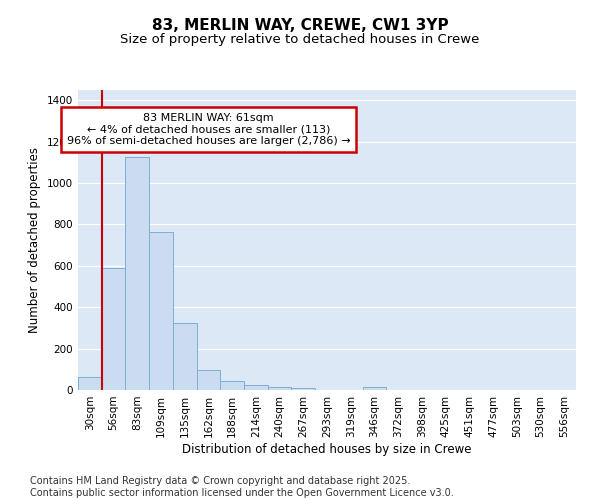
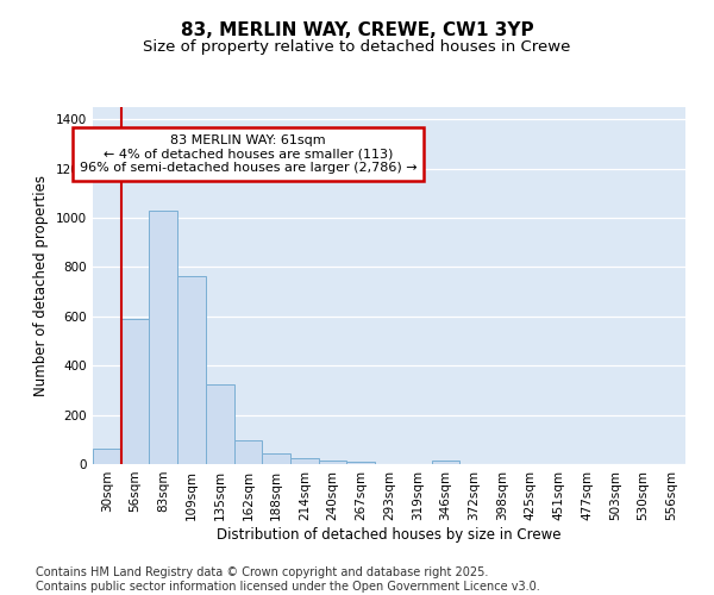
83sqm: 1125 -> 1030
